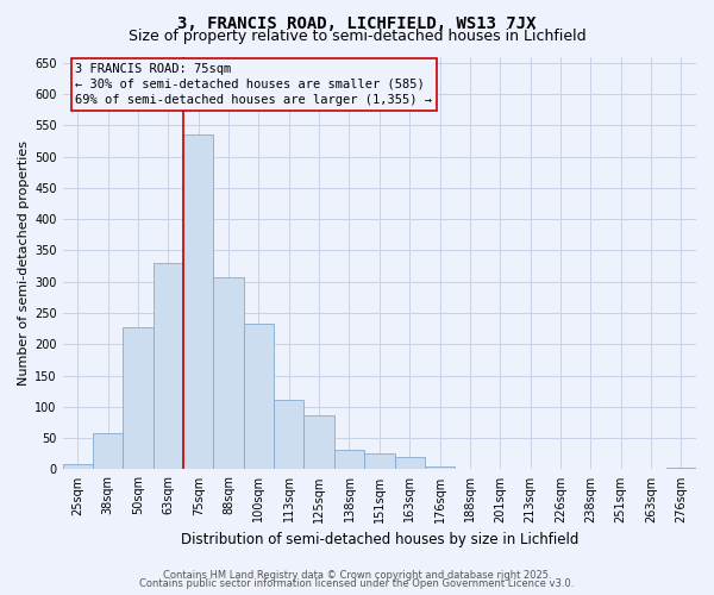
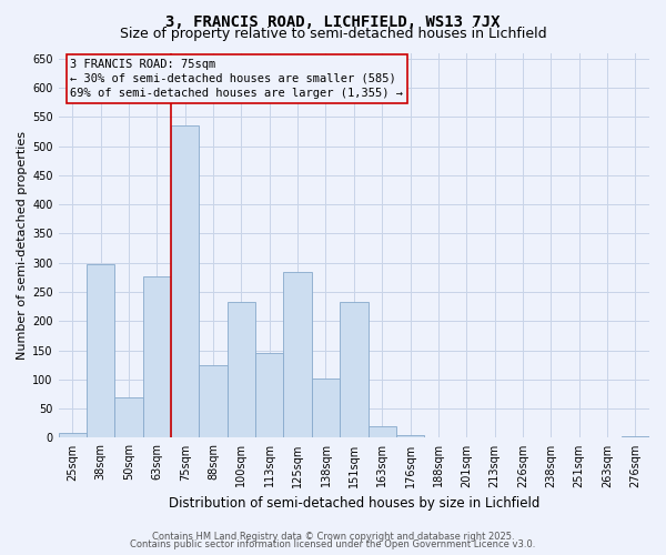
38sqm: 58 -> 298
50sqm: 228 -> 70
63sqm: 330 -> 276
88sqm: 308 -> 124
113sqm: 112 -> 146
125sqm: 87 -> 284
138sqm: 32 -> 102
151sqm: 26 -> 232
